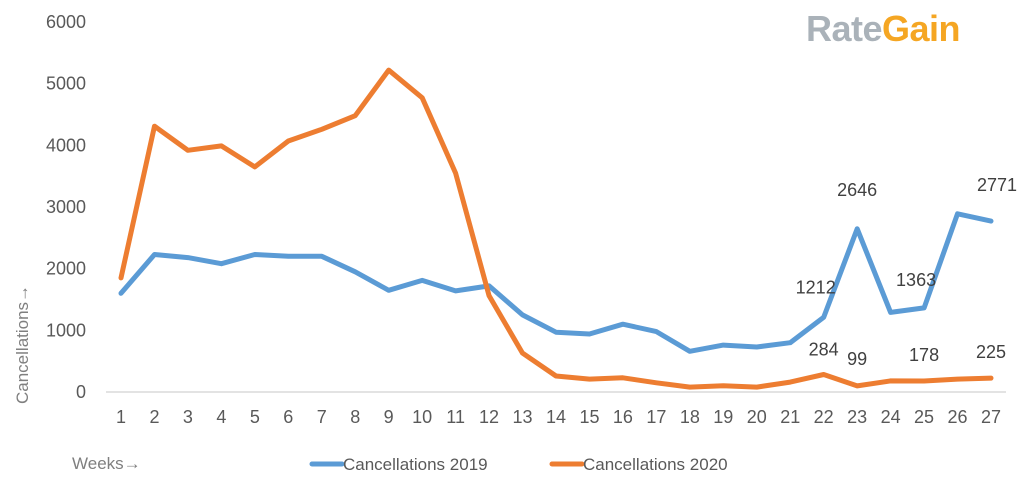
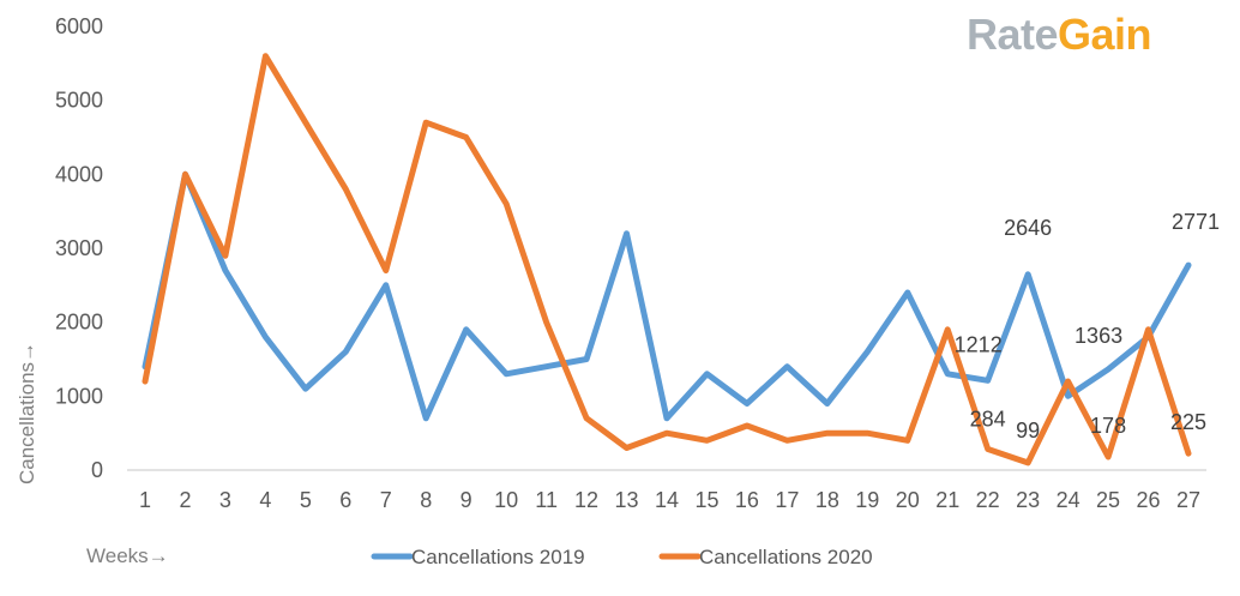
Cancellations 2019/1: 1600 -> 1400
Cancellations 2020/1: 1800 -> 1200
Cancellations 2019/2: 2200 -> 4000
Cancellations 2020/2: 4300 -> 4000
Cancellations 2019/3: 2200 -> 2700
Cancellations 2020/3: 3900 -> 2900
Cancellations 2019/4: 2100 -> 1800
Cancellations 2020/4: 4000 -> 5600
Cancellations 2019/5: 2200 -> 1100
Cancellations 2020/5: 3600 -> 4700
Cancellations 2019/6: 2200 -> 1600
Cancellations 2020/6: 4100 -> 3800
Cancellations 2019/7: 2200 -> 2500
Cancellations 2020/7: 4300 -> 2700
Cancellations 2019/8: 2000 -> 700
Cancellations 2020/8: 4500 -> 4700
Cancellations 2019/9: 1600 -> 1900
Cancellations 2020/9: 5200 -> 4500
Cancellations 2019/10: 1800 -> 1300
Cancellations 2020/10: 4800 -> 3600
Cancellations 2019/11: 1600 -> 1400
Cancellations 2020/11: 3600 -> 2000
Cancellations 2019/12: 1700 -> 1500
Cancellations 2020/12: 1600 -> 700
Cancellations 2019/13: 1200 -> 3200
Cancellations 2020/13: 600 -> 300
Cancellations 2019/14: 1000 -> 700
Cancellations 2020/14: 300 -> 500
Cancellations 2019/15: 900 -> 1300
Cancellations 2020/15: 200 -> 400
Cancellations 2019/16: 1100 -> 900
Cancellations 2020/16: 200 -> 600
Cancellations 2019/17: 1000 -> 1400
Cancellations 2020/17: 200 -> 400
Cancellations 2019/18: 700 -> 900
Cancellations 2020/18: 100 -> 500
Cancellations 2019/19: 800 -> 1600
Cancellations 2020/19: 100 -> 500
Cancellations 2019/20: 700 -> 2400
Cancellations 2020/20: 100 -> 400
Cancellations 2019/21: 800 -> 1300
Cancellations 2020/21: 200 -> 1900
Cancellations 2019/24: 1300 -> 1000
Cancellations 2020/24: 200 -> 1200
Cancellations 2019/26: 2900 -> 1800
Cancellations 2020/26: 200 -> 1900
